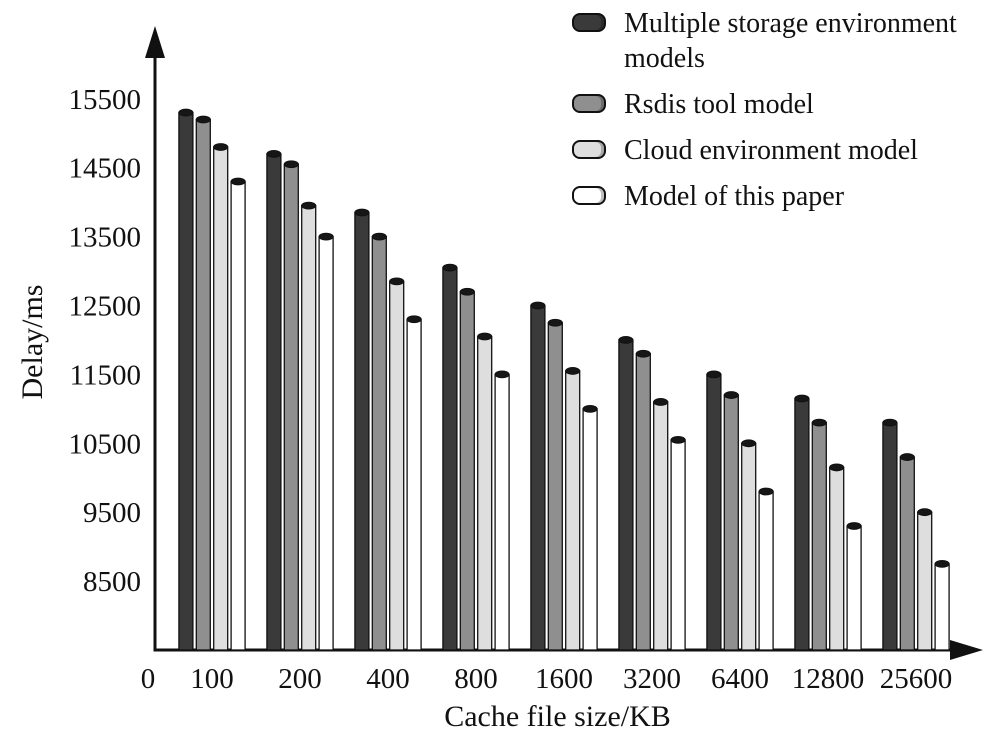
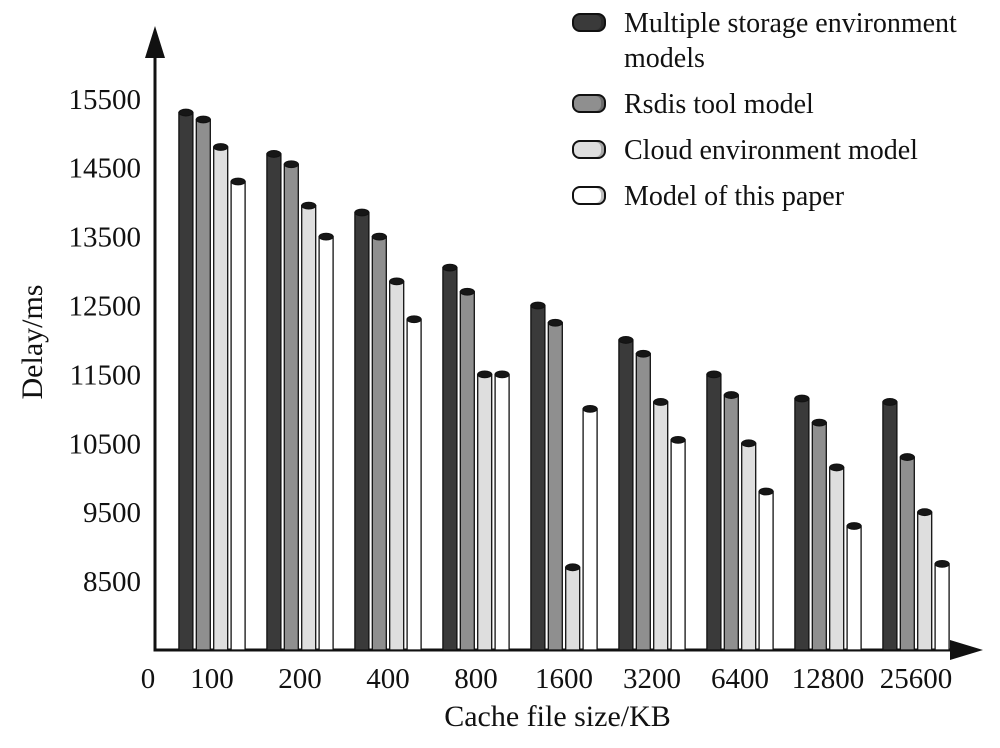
Cloud environment model/800: 12000 -> 11500
Cloud environment model/1600: 11600 -> 8700
Multiple storage environment models/25600: 10800 -> 11100
